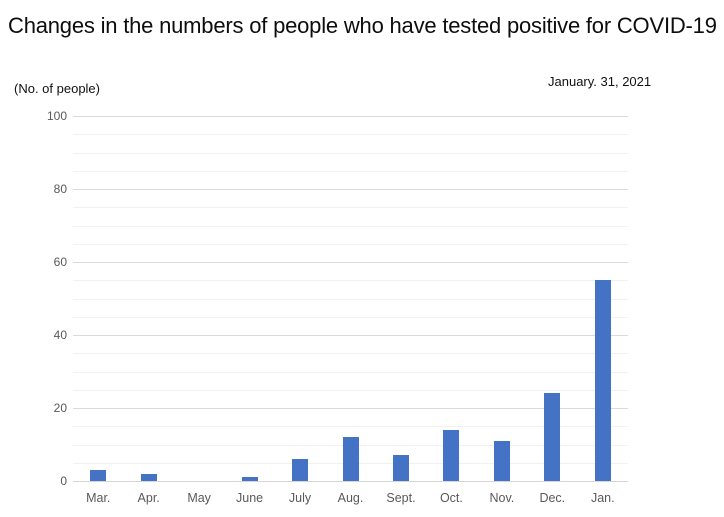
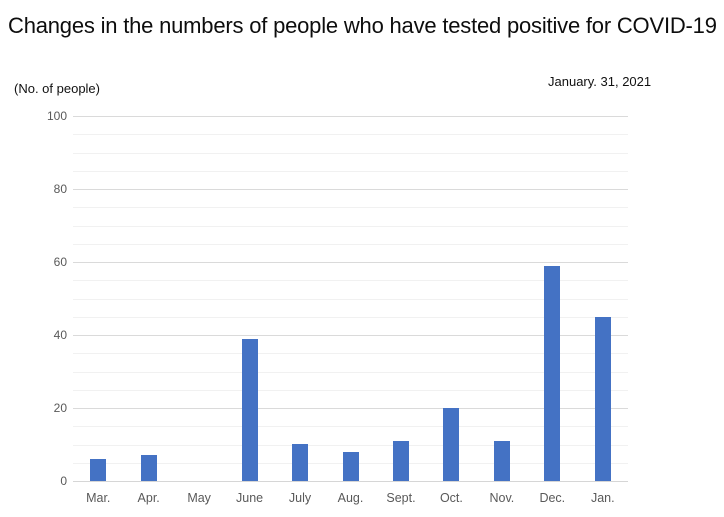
Mar.: 3 -> 6
Apr.: 2 -> 7
June: 1 -> 39
July: 6 -> 10
Aug.: 12 -> 8
Sept.: 7 -> 11
Oct.: 14 -> 20
Dec.: 24 -> 59
Jan.: 55 -> 45
